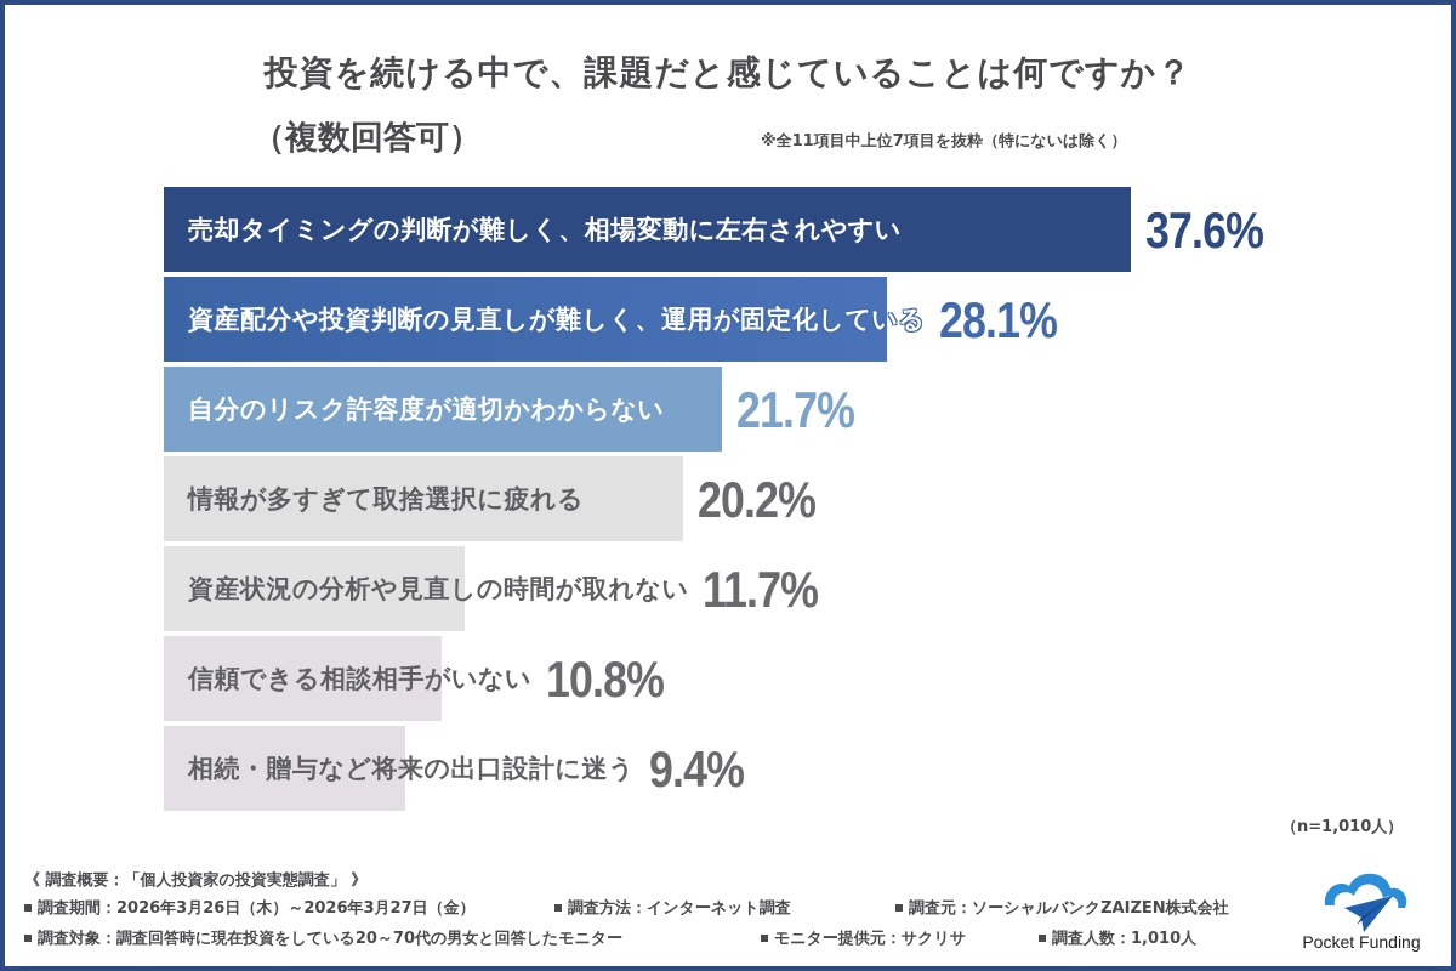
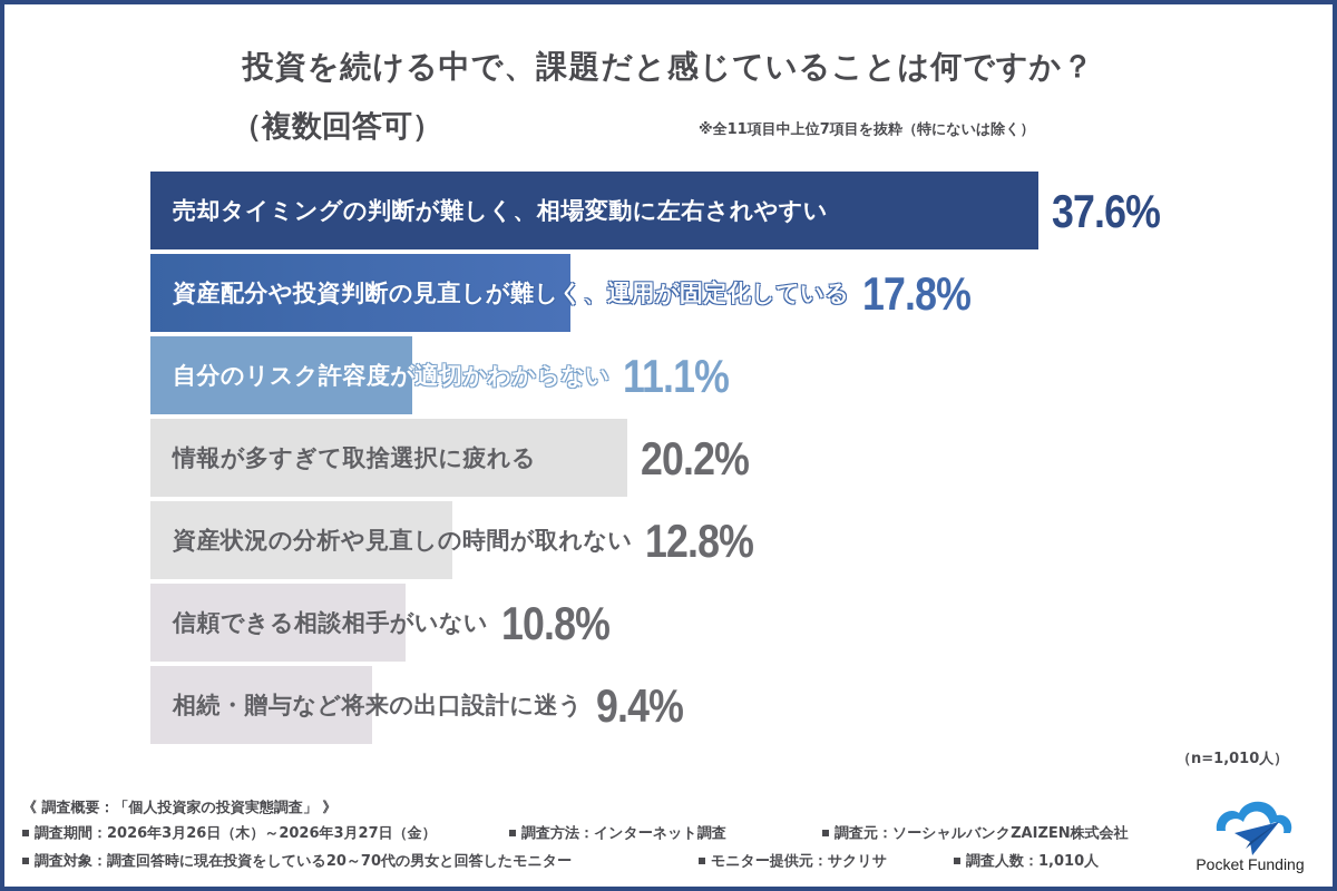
資産配分や投資判断の見直しが難しく、運用が固定化している: 28.1% -> 17.8%
自分のリスク許容度が適切かわからない: 21.7% -> 11.1%
資産状況の分析や見直しの時間が取れない: 11.7% -> 12.8%
